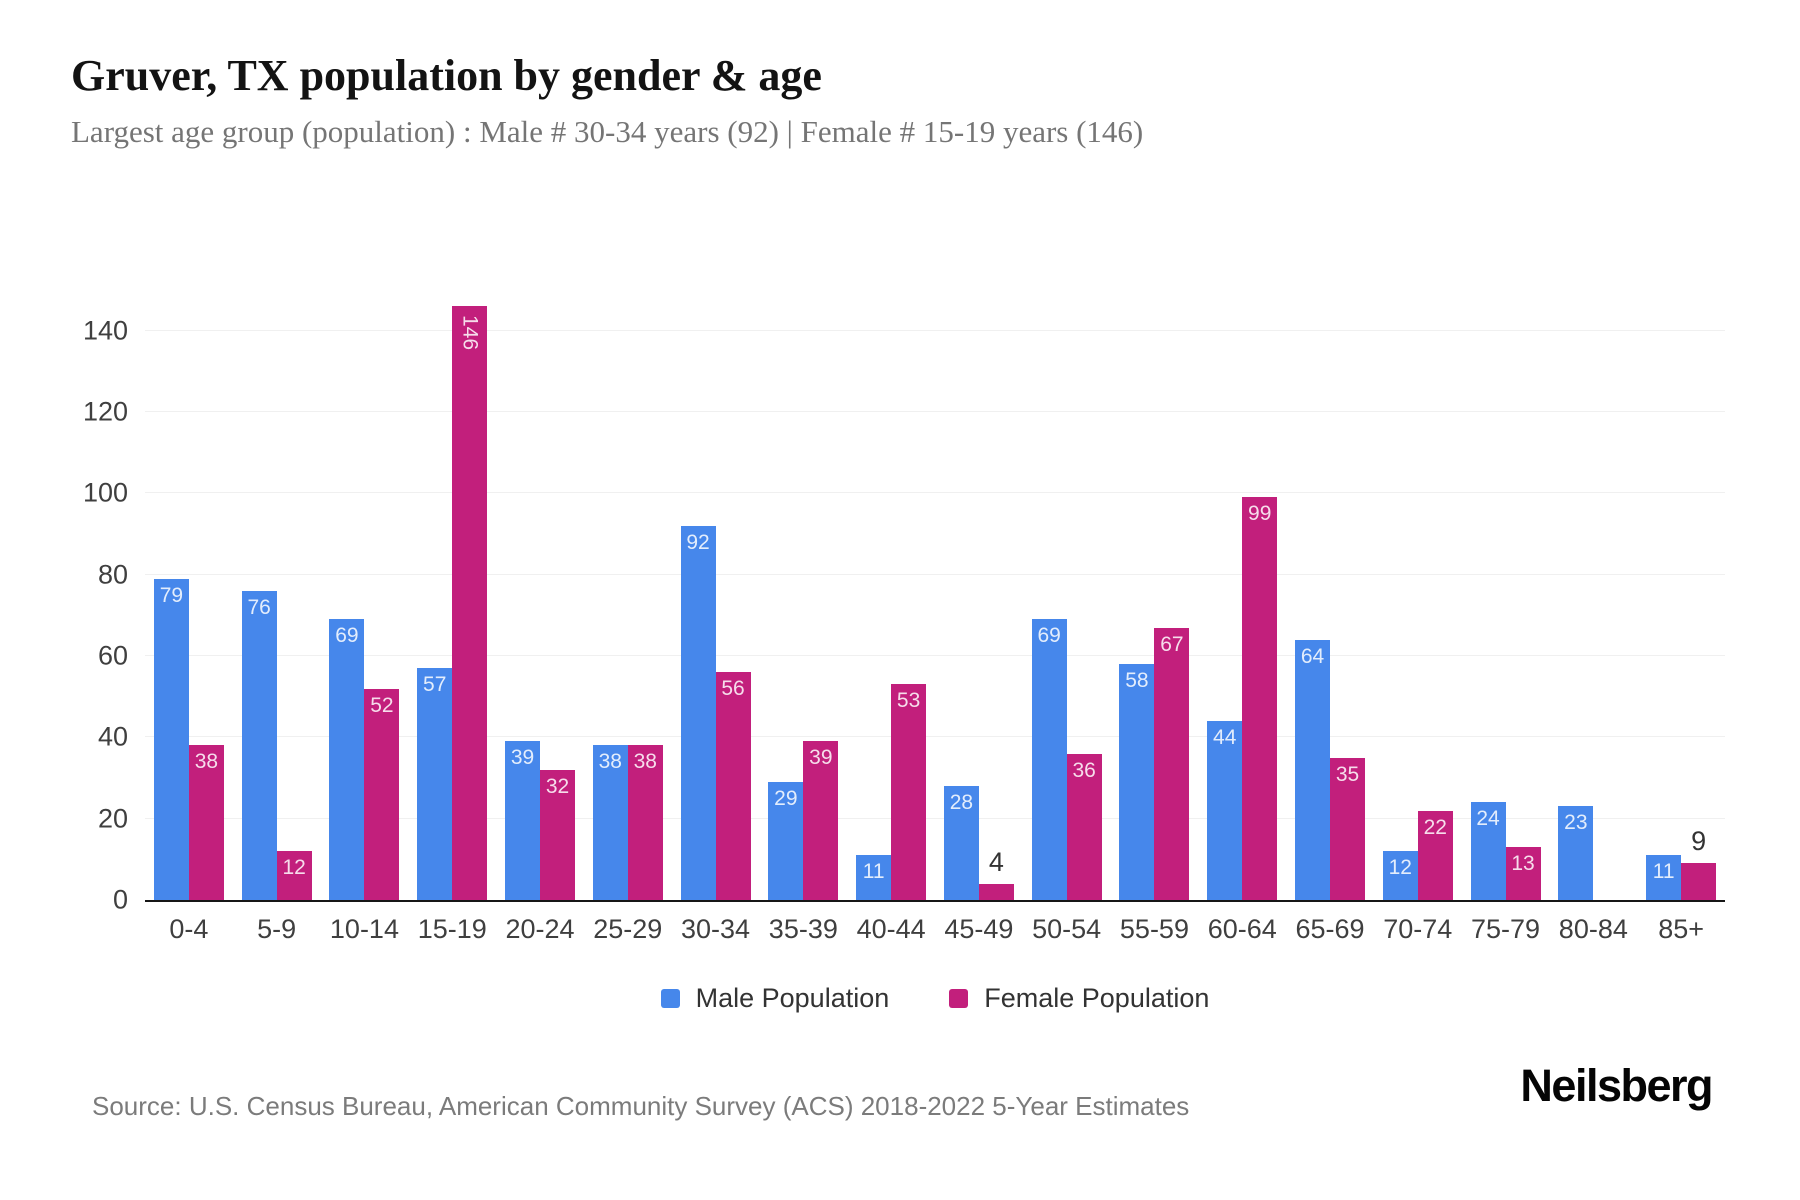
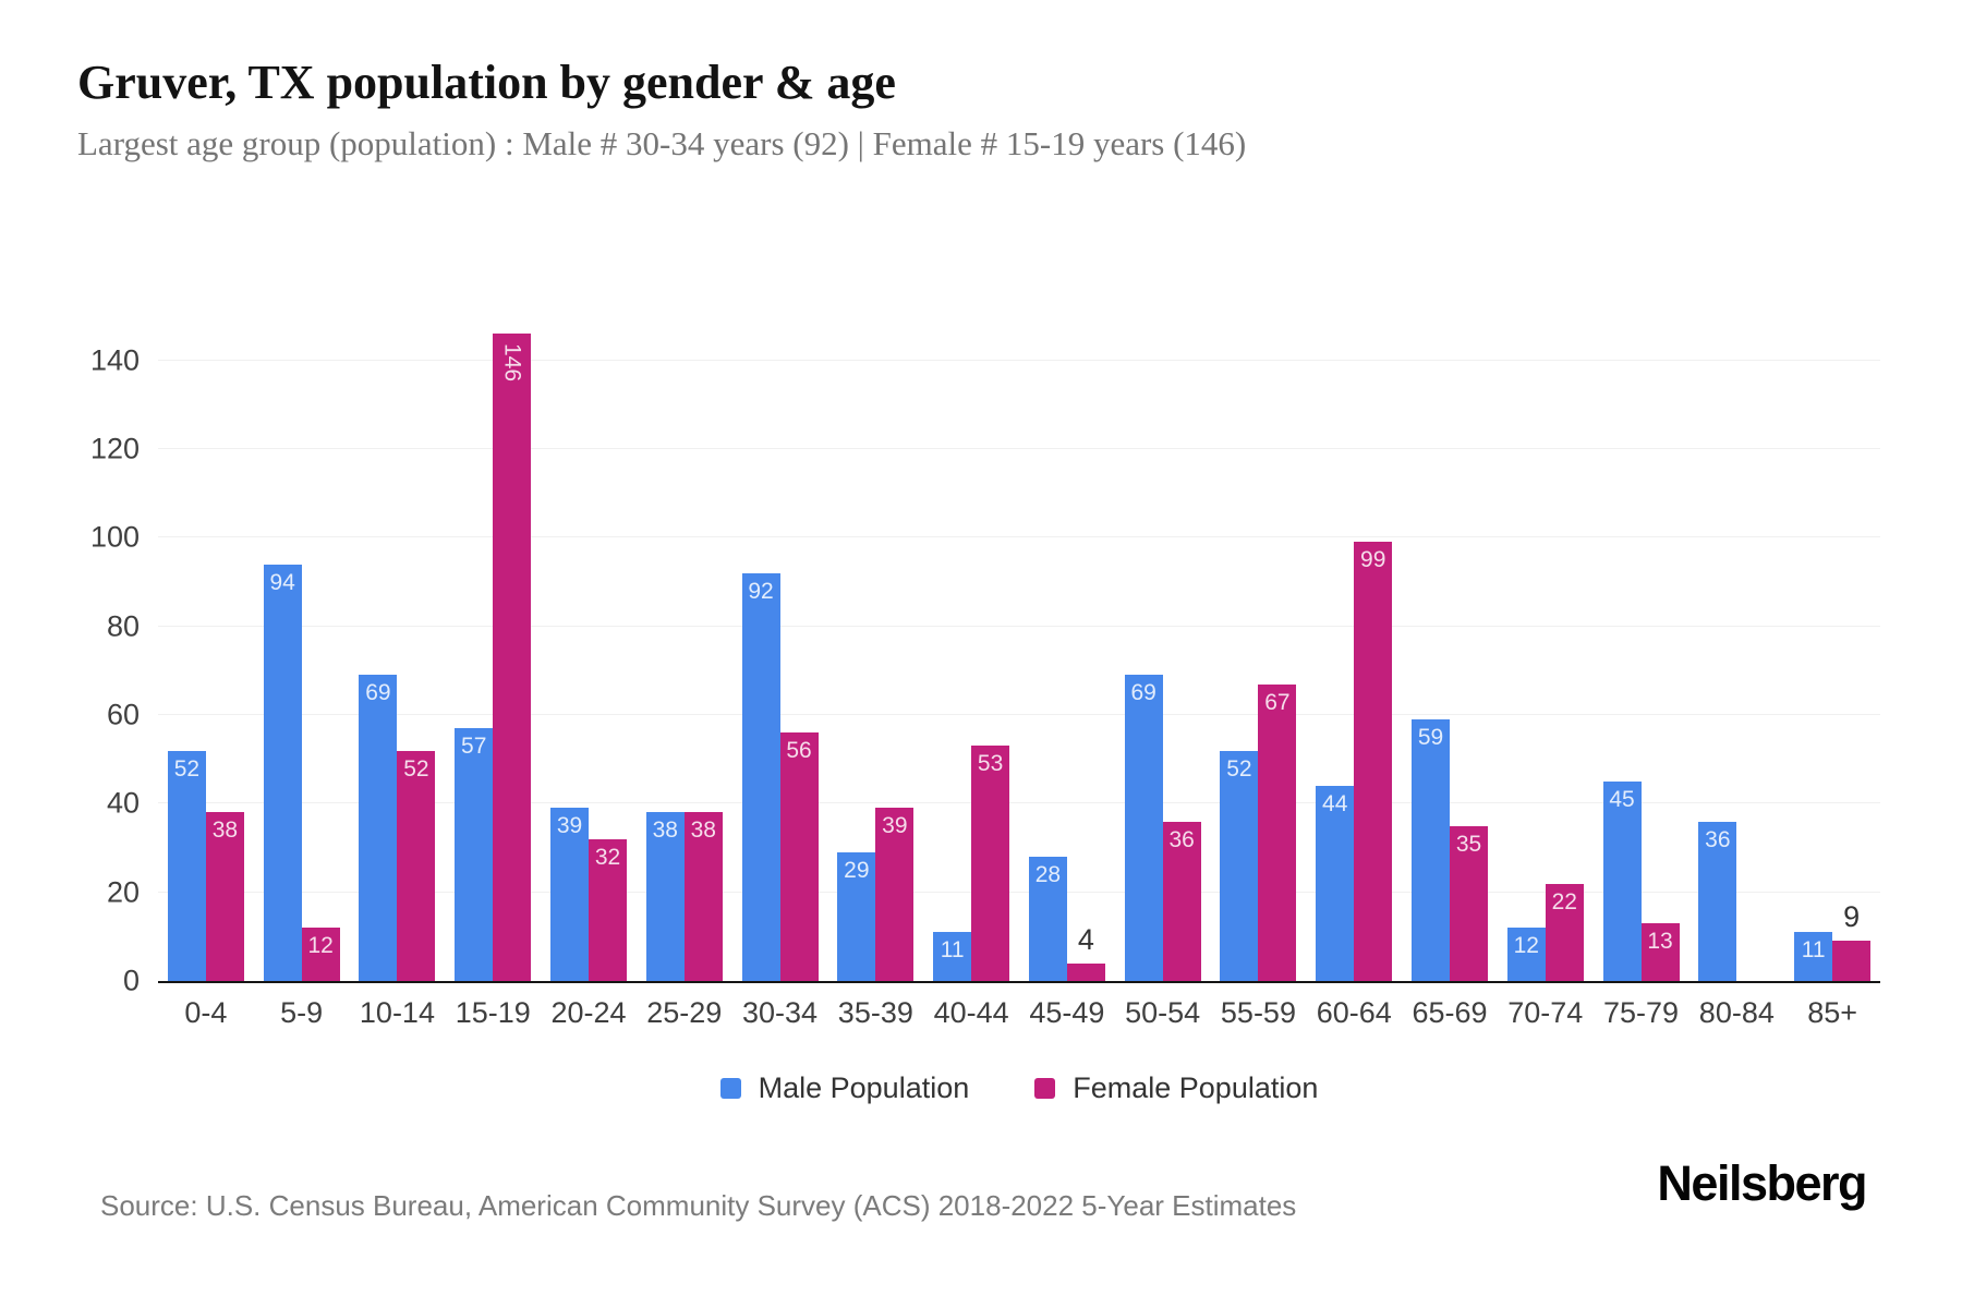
Male Population/0-4: 79 -> 52
Male Population/5-9: 76 -> 94
Male Population/55-59: 58 -> 52
Male Population/65-69: 64 -> 59
Male Population/75-79: 24 -> 45
Male Population/80-84: 23 -> 36
